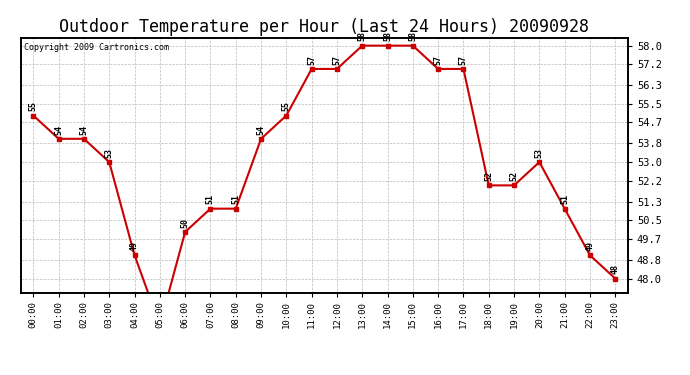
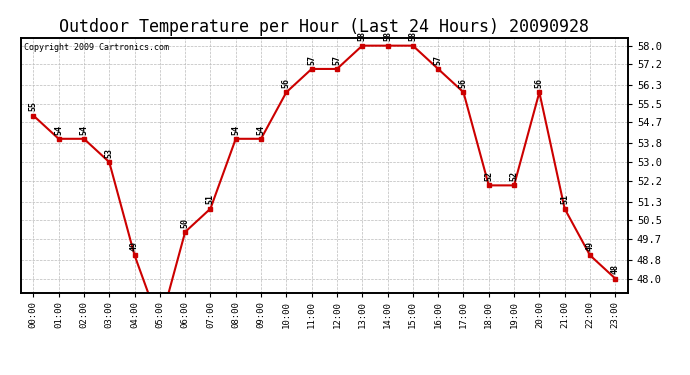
08:00: 51 -> 54
10:00: 55 -> 56
17:00: 57 -> 56
20:00: 53 -> 56
